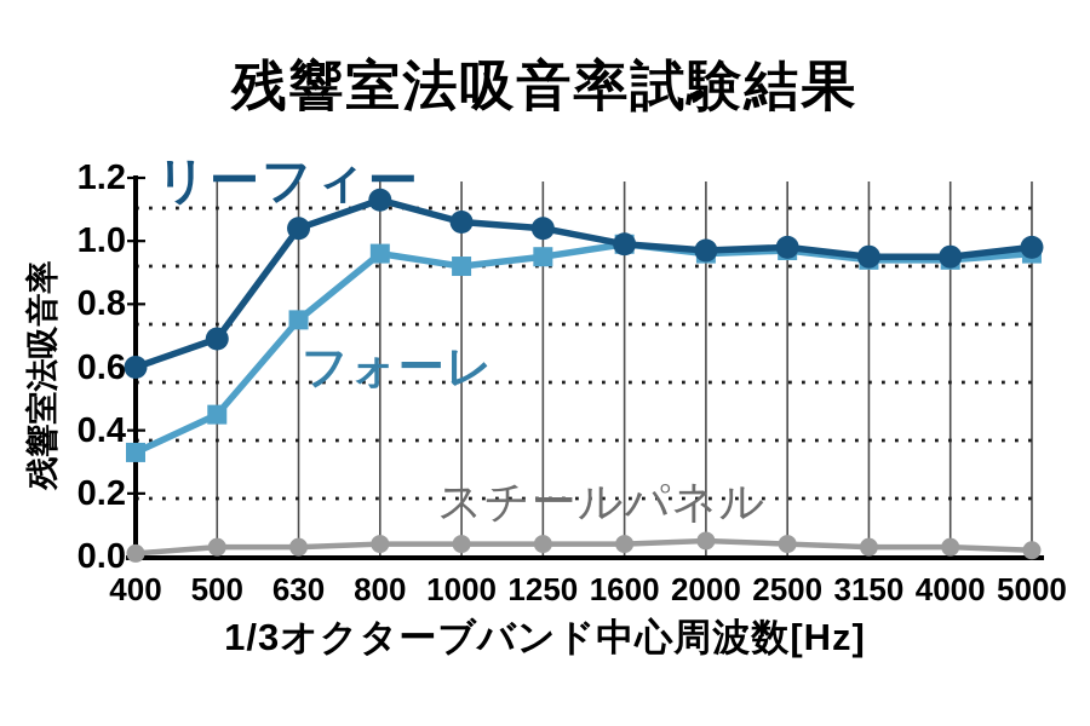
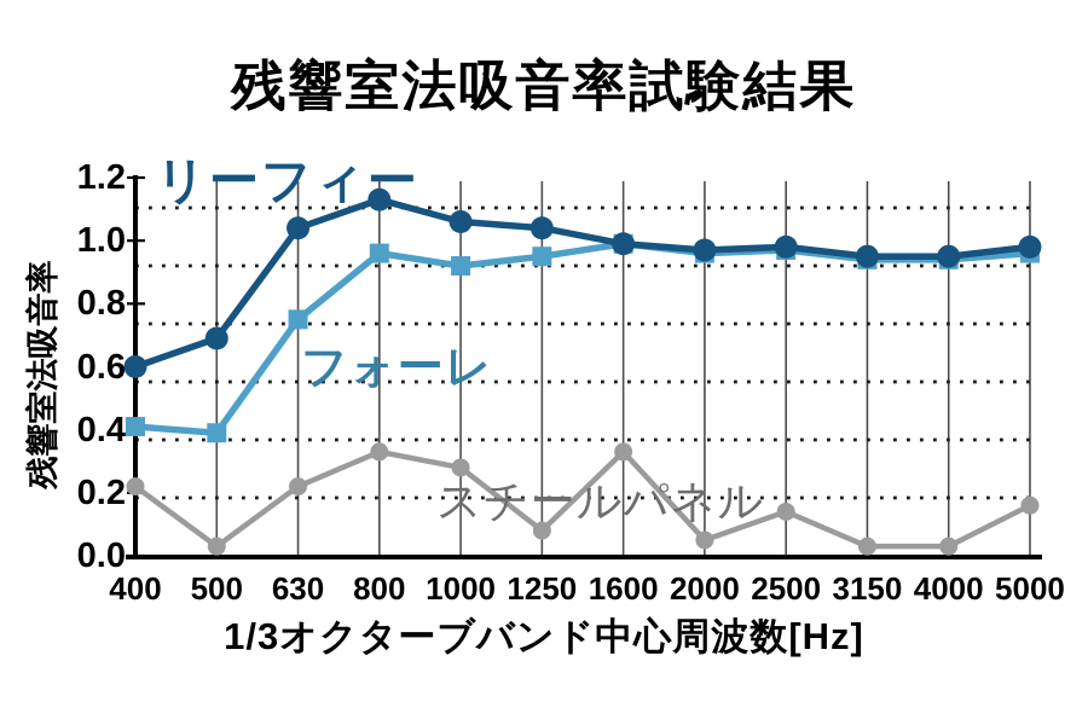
フォーレ/400: 0.33 -> 0.41
スチールパネル/400: 0.01 -> 0.22
フォーレ/500: 0.45 -> 0.39
スチールパネル/630: 0.03 -> 0.22
スチールパネル/800: 0.04 -> 0.33
スチールパネル/1000: 0.04 -> 0.28
スチールパネル/1250: 0.04 -> 0.08
スチールパネル/1600: 0.04 -> 0.33
スチールパネル/2500: 0.04 -> 0.14
スチールパネル/5000: 0.02 -> 0.16
